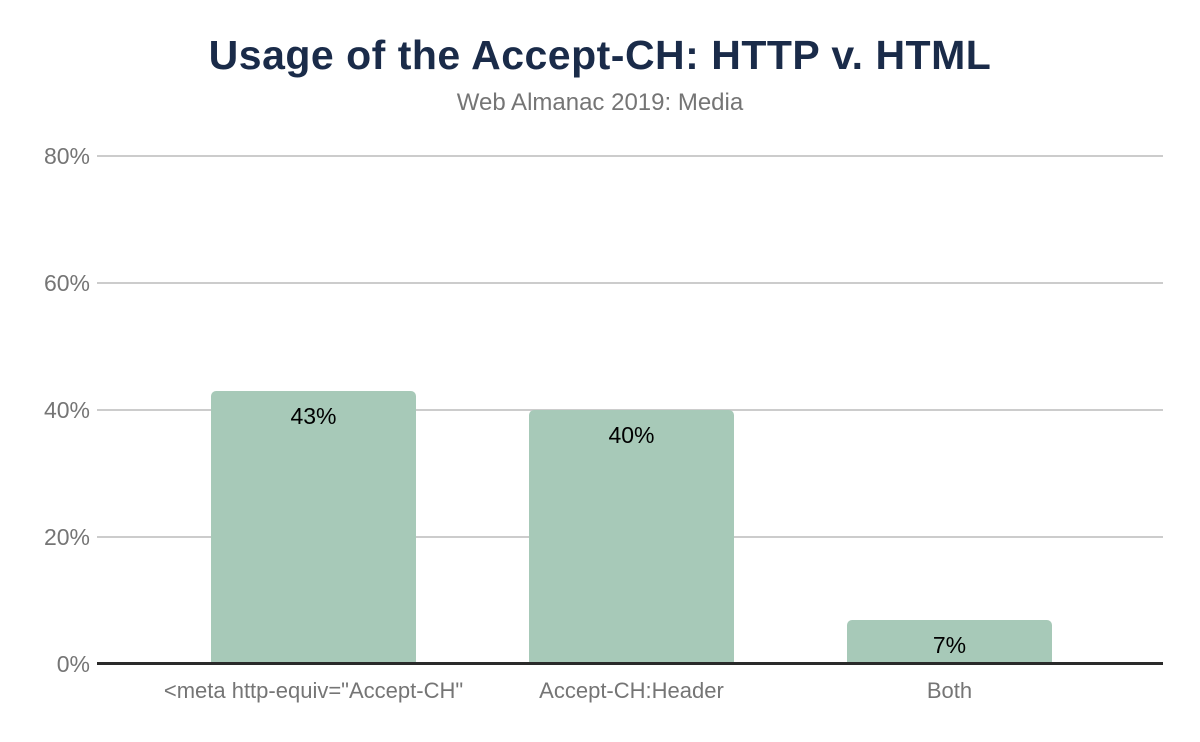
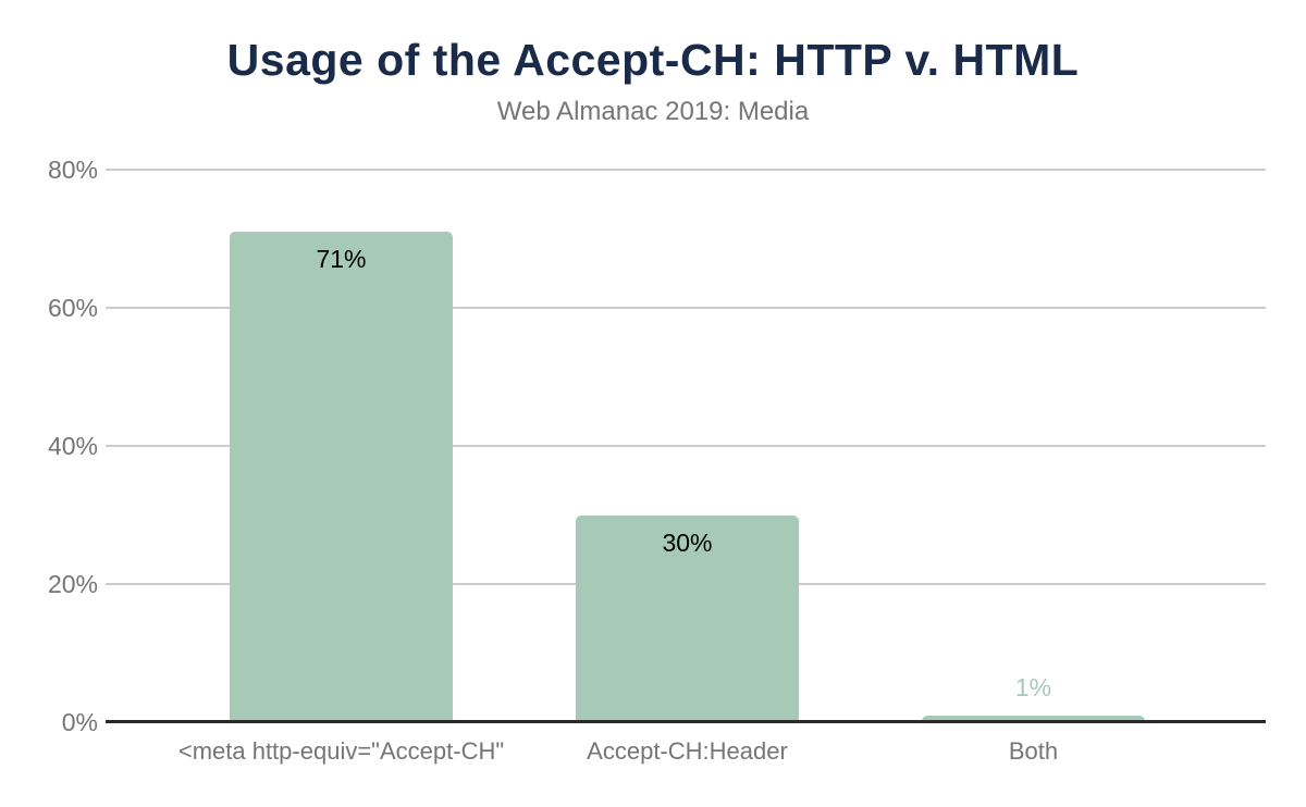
<meta http-equiv="Accept-CH": 43% -> 71%
Accept-CH:Header: 40% -> 30%
Both: 7% -> 1%
